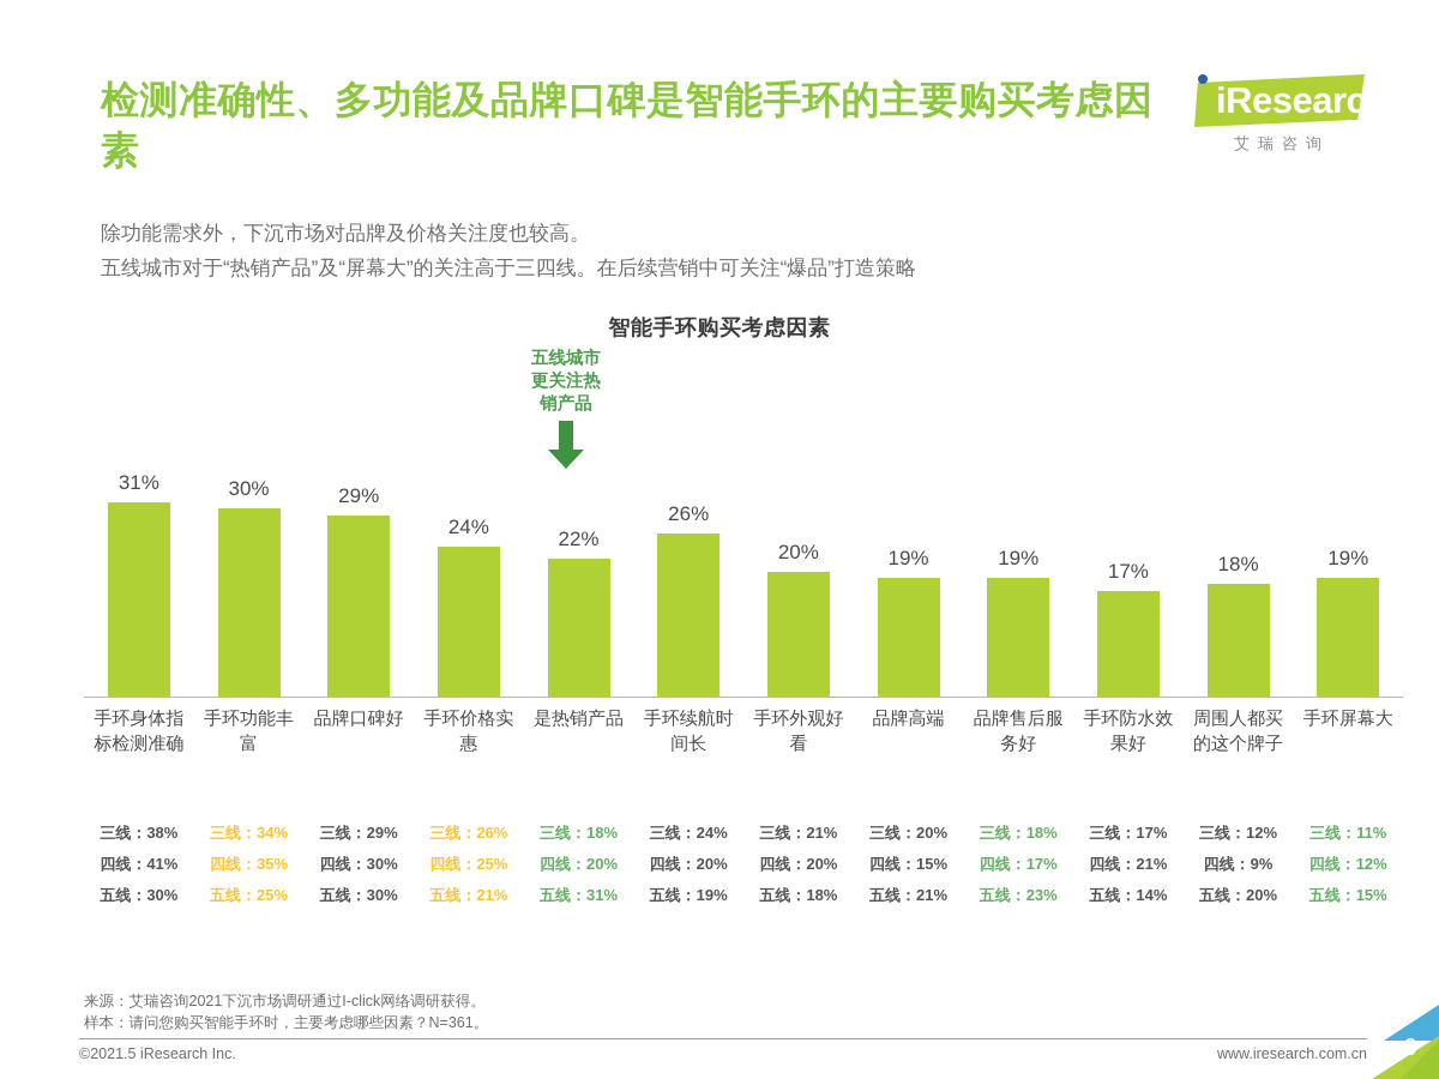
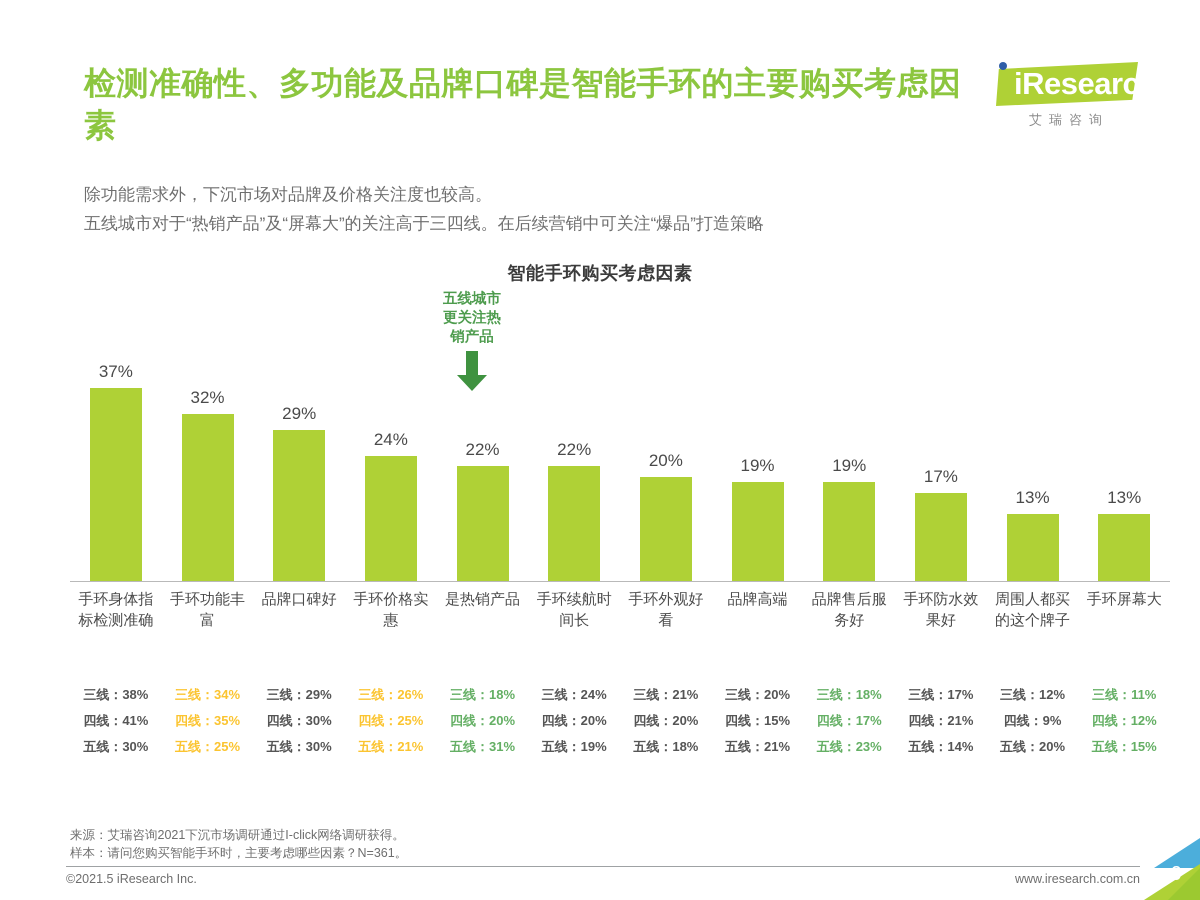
手环身体指标检测准确: 31% -> 37%
手环功能丰富: 30% -> 32%
手环续航时间长: 26% -> 22%
周围人都买的这个牌子: 18% -> 13%
手环屏幕大: 19% -> 13%
